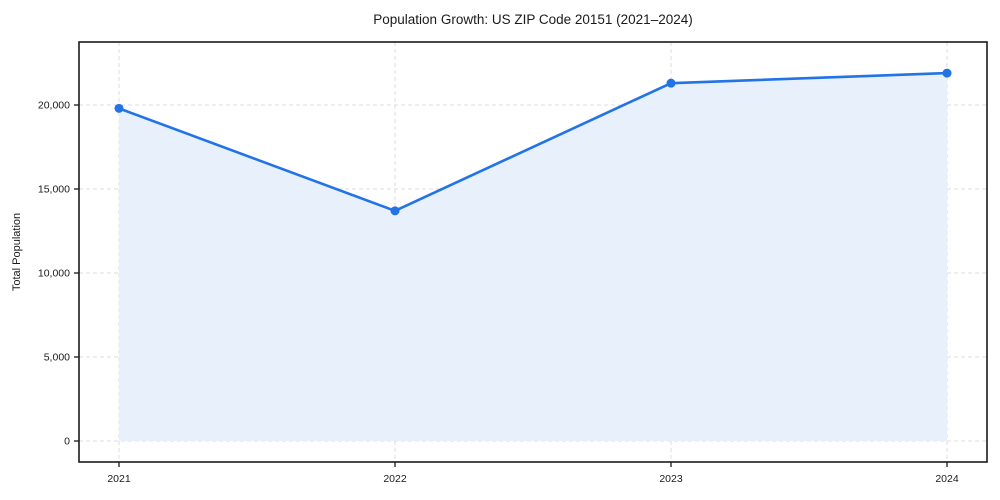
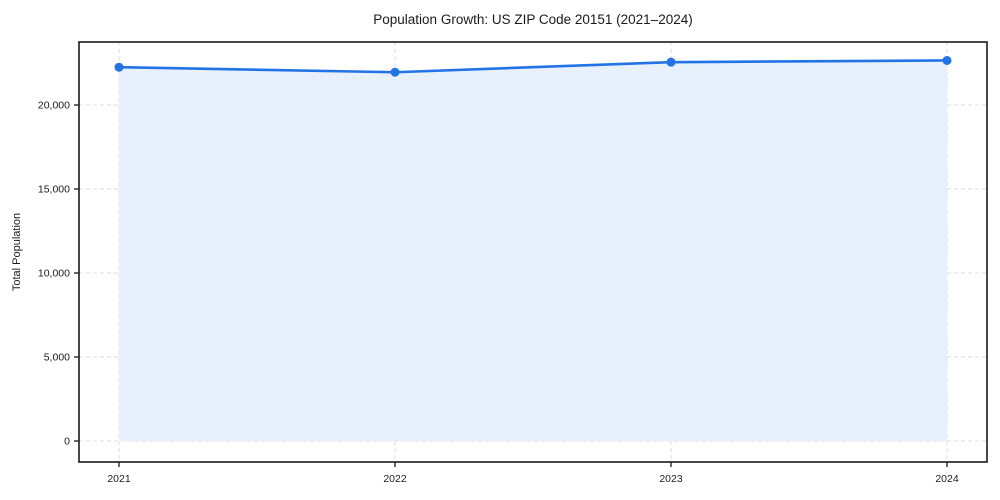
2021: 19800 -> 22200
2022: 13700 -> 22000
2023: 21300 -> 22600
2024: 21900 -> 22600
